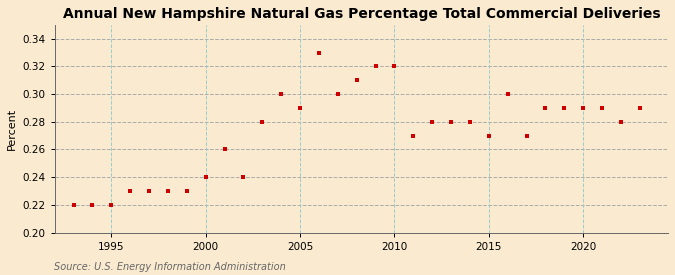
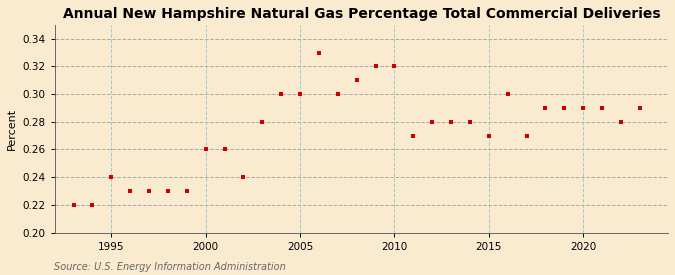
1995: 0.22 -> 0.24
2000: 0.24 -> 0.26
2005: 0.29 -> 0.30
